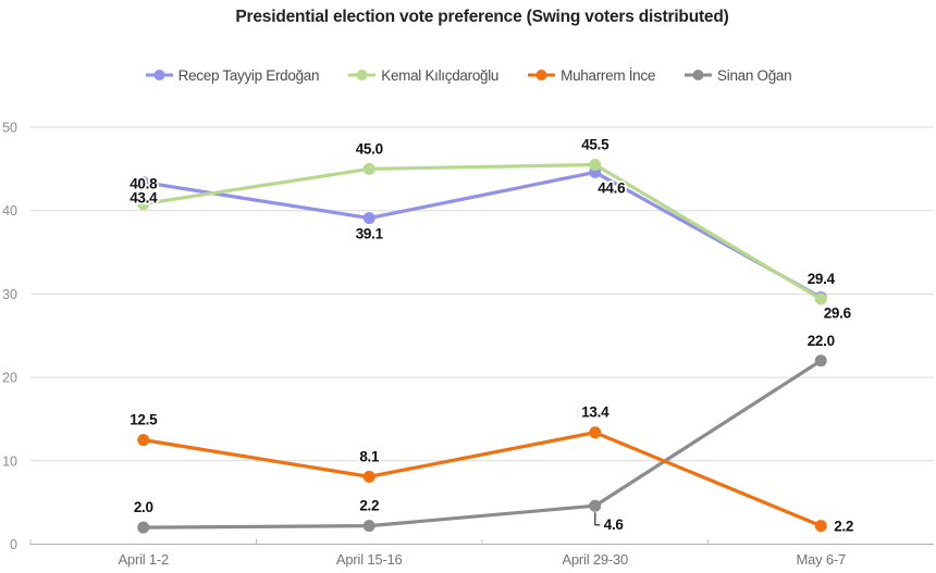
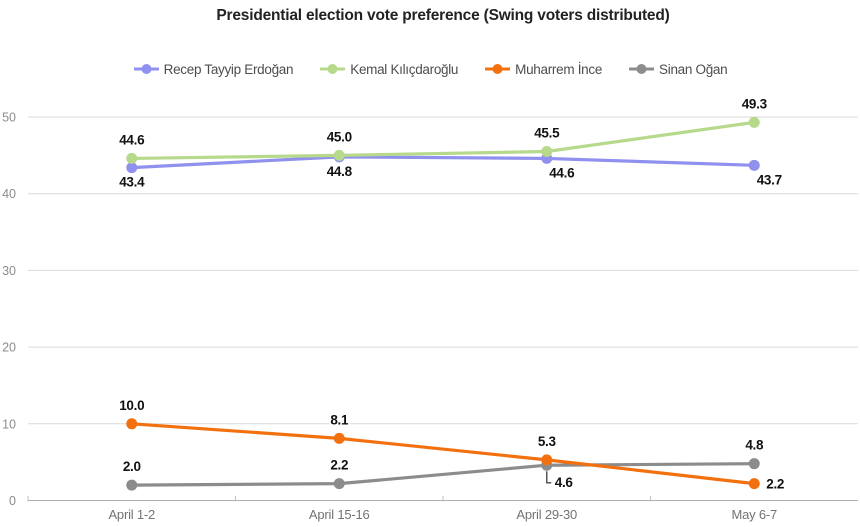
Kemal Kılıçdaroğlu/April 1-2: 40.8 -> 44.6
Muharrem İnce/April 1-2: 12.5 -> 10.0
Recep Tayyip Erdoğan/April 15-16: 39.1 -> 44.8
Muharrem İnce/April 29-30: 13.4 -> 5.3
Recep Tayyip Erdoğan/May 6-7: 29.6 -> 43.7
Kemal Kılıçdaroğlu/May 6-7: 29.4 -> 49.3
Sinan Oğan/May 6-7: 22.0 -> 4.8
